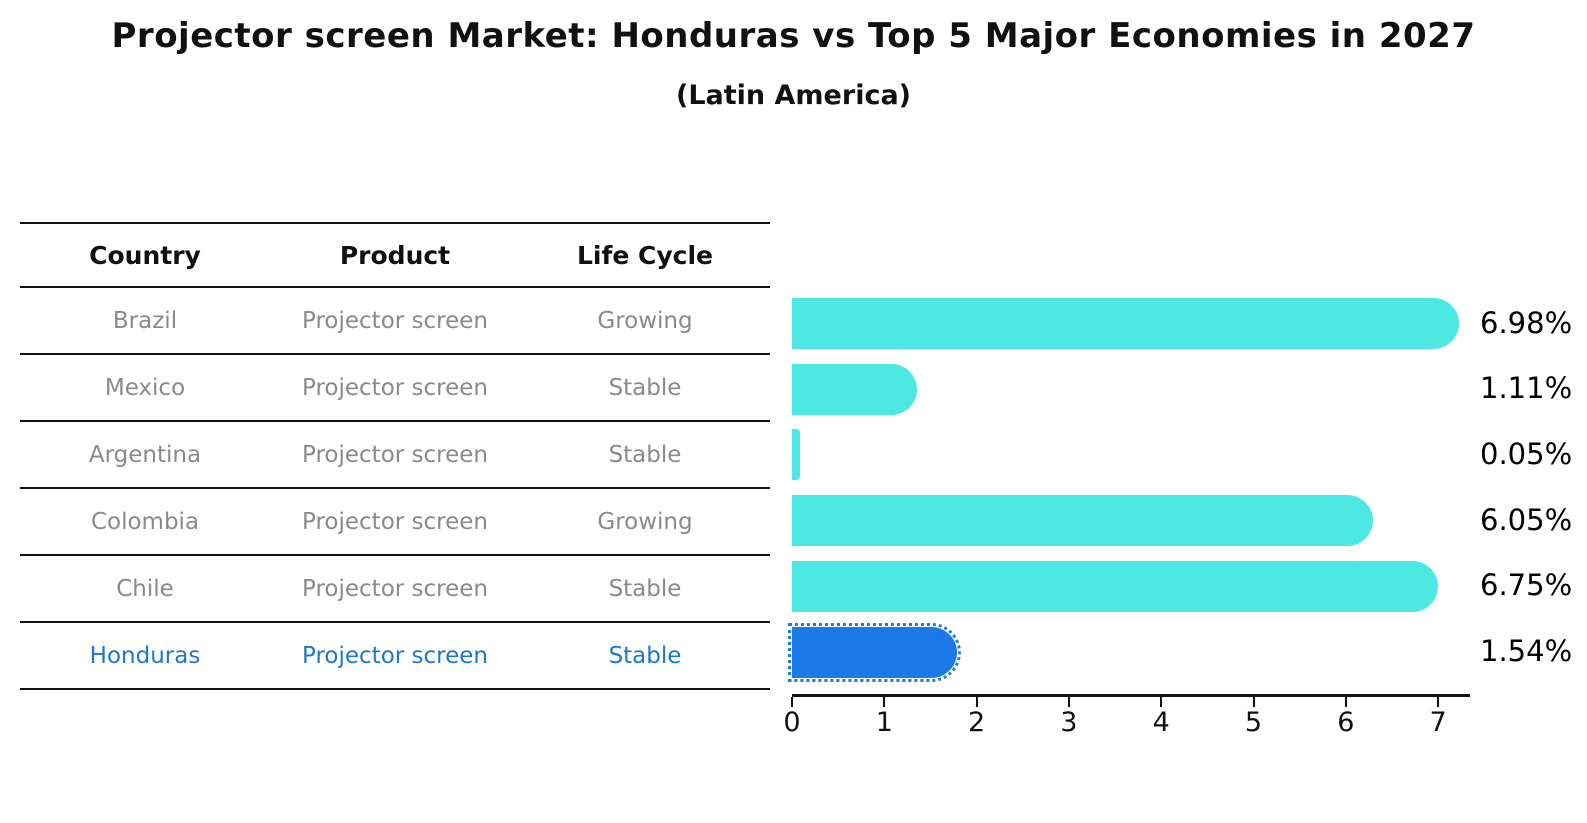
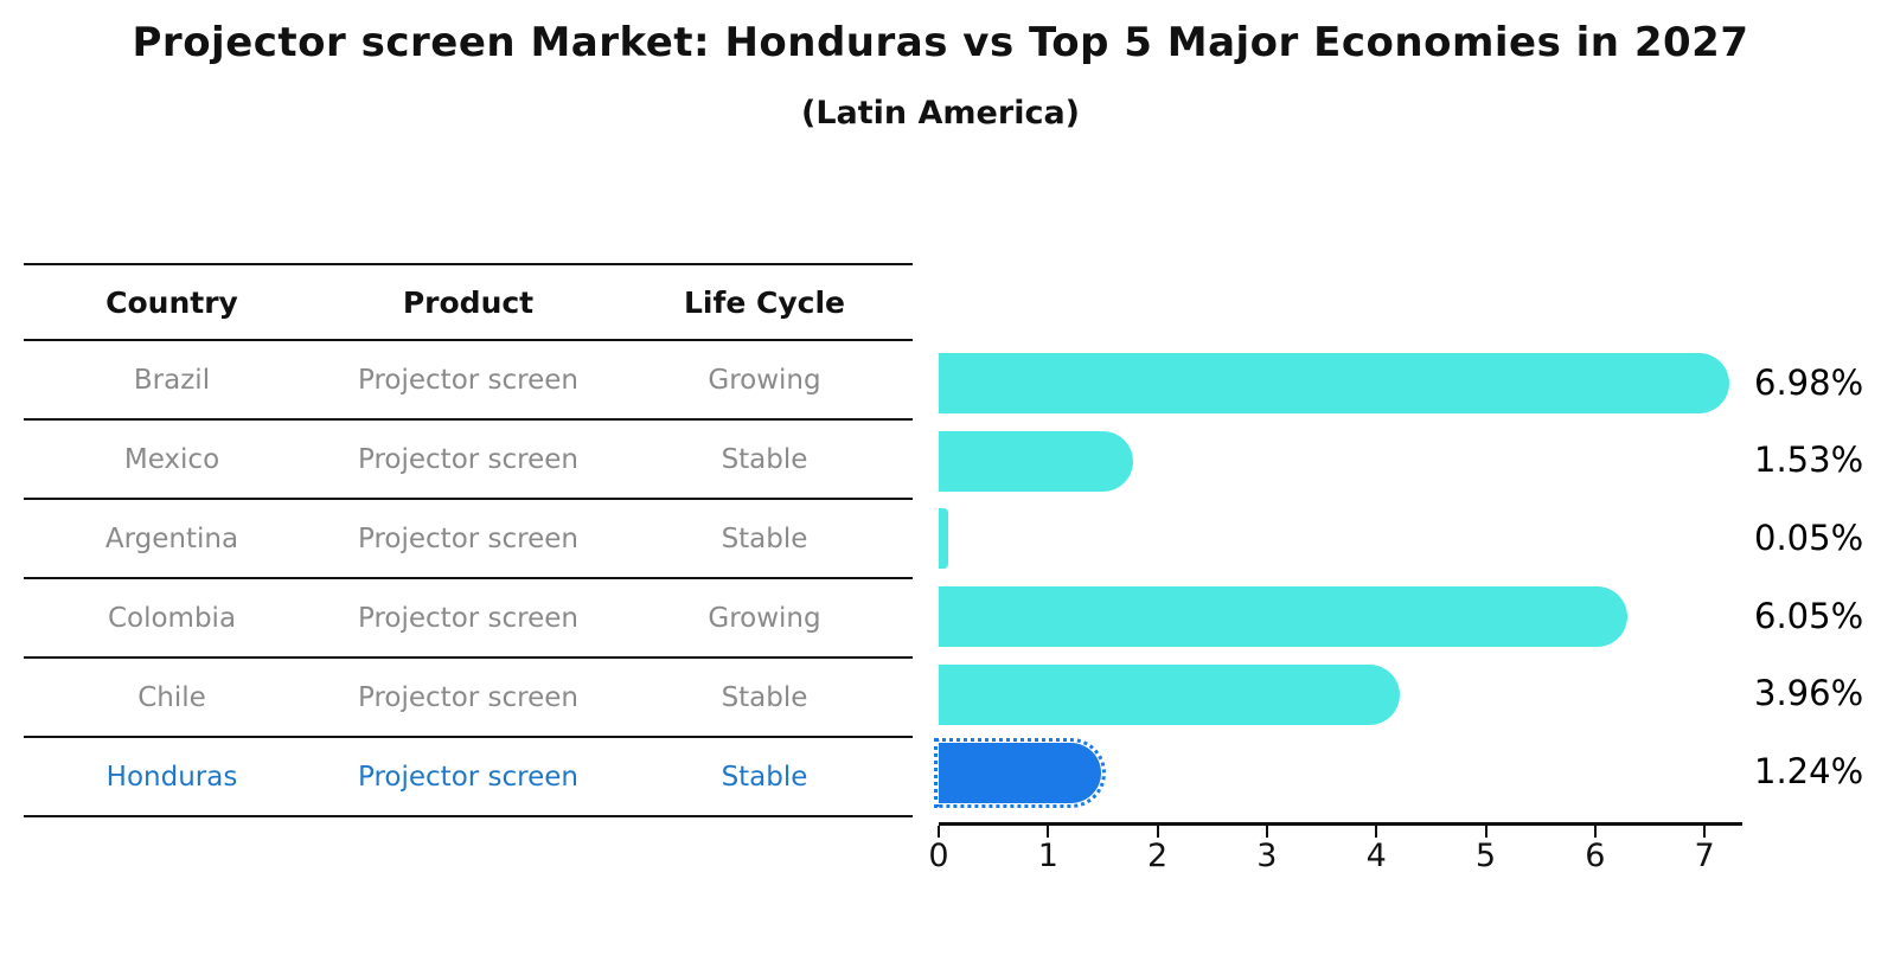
Mexico: 1.11% -> 1.53%
Chile: 6.75% -> 3.96%
Honduras: 1.54% -> 1.24%
